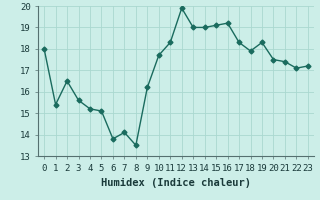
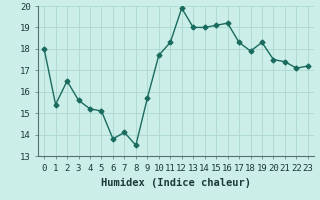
9: 16.2 -> 15.7
